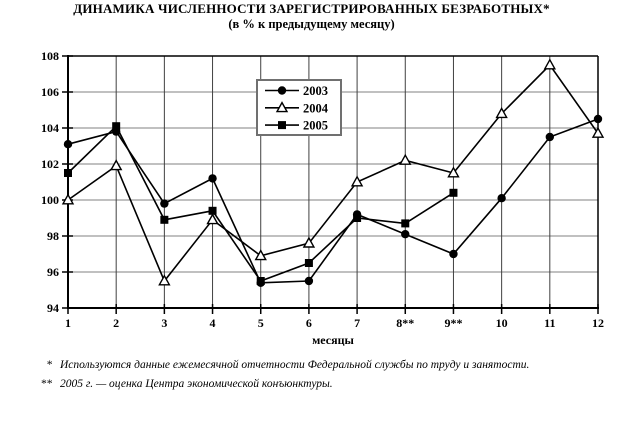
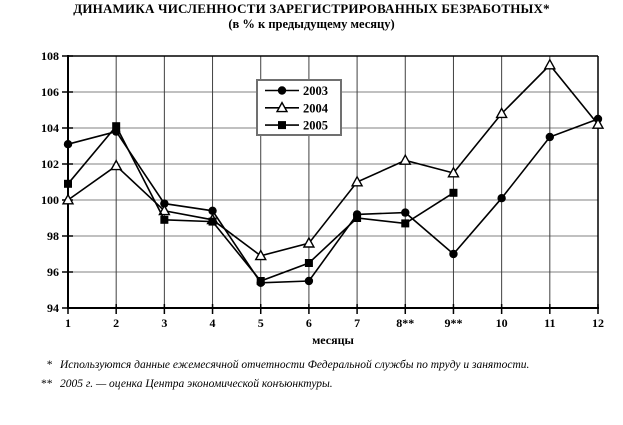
2005/1: 101.5 -> 100.9
2004/3: 95.5 -> 99.4
2003/4: 101.2 -> 99.4
2005/4: 99.4 -> 98.8
2003/8**: 98.1 -> 99.3
2004/12: 103.7 -> 104.2
